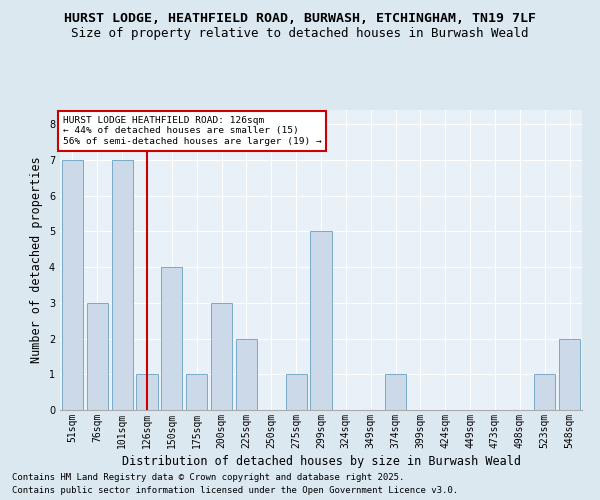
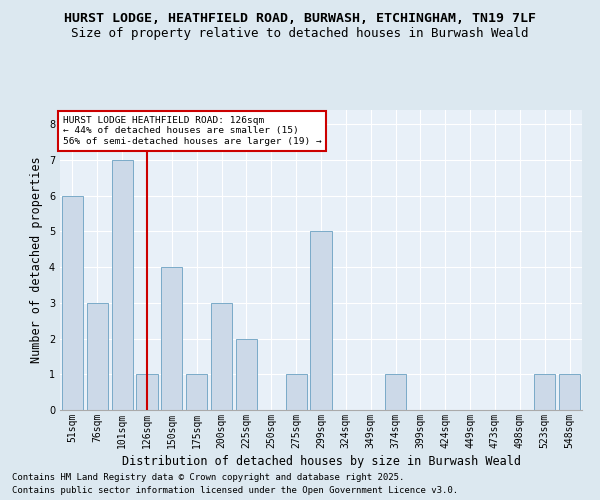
51sqm: 7 -> 6
548sqm: 2 -> 1
